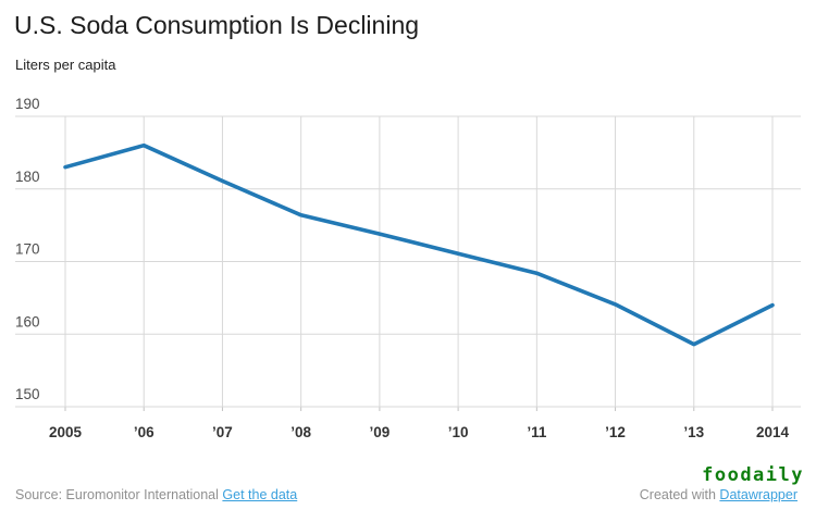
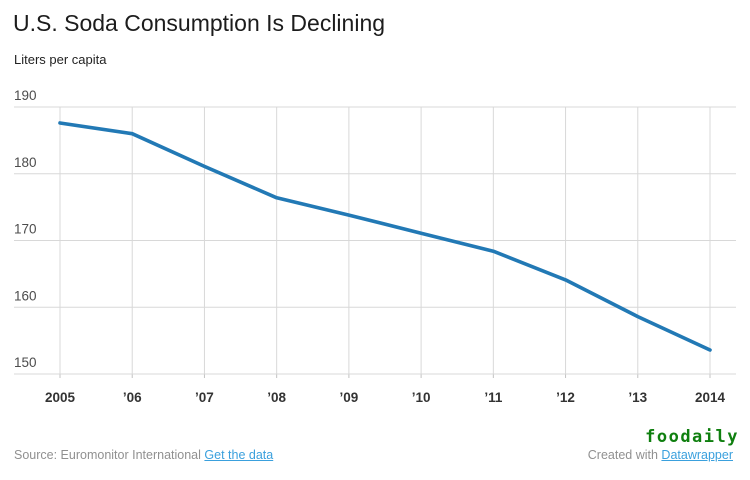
2005: 183 -> 188
2014: 164 -> 154
